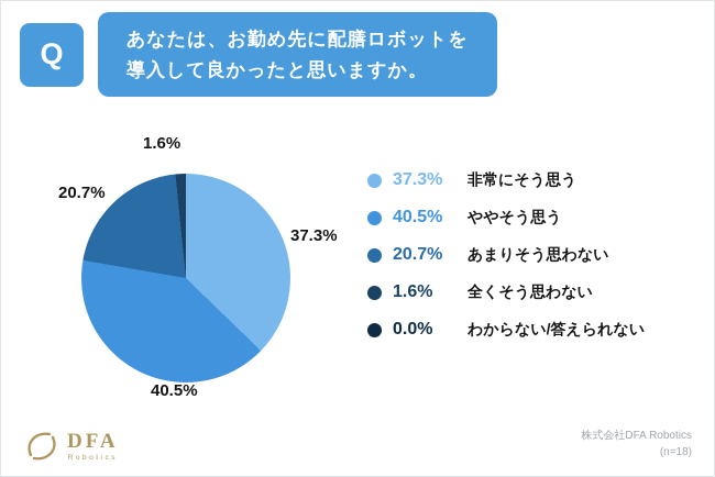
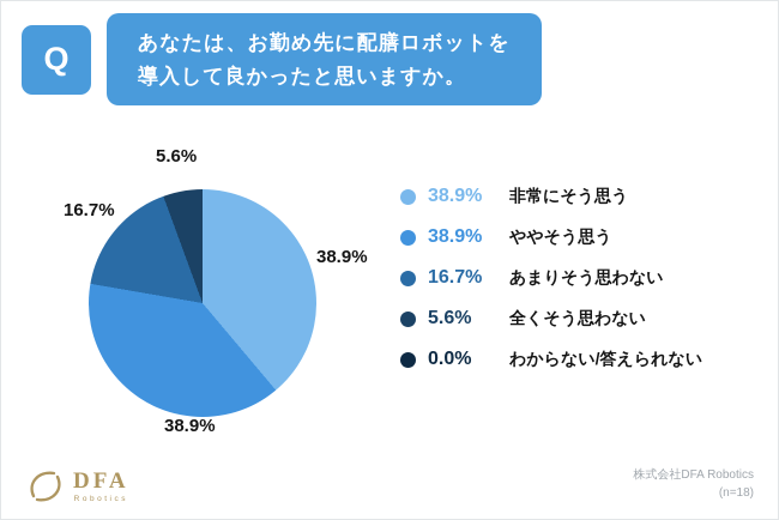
非常にそう思う: 37.3% -> 38.9%
ややそう思う: 40.5% -> 38.9%
あまりそう思わない: 20.7% -> 16.7%
全くそう思わない: 1.6% -> 5.6%
